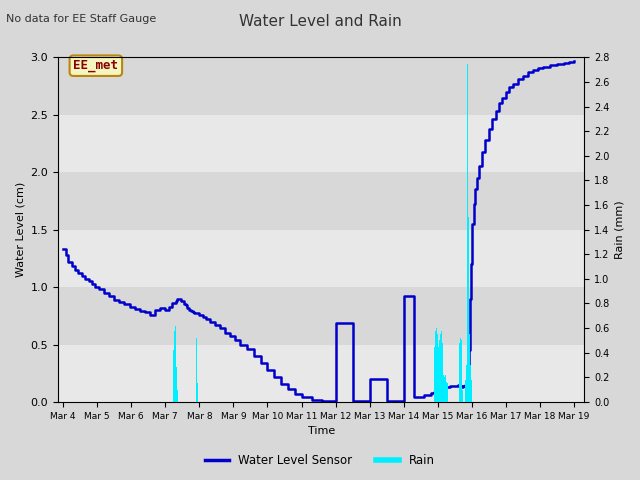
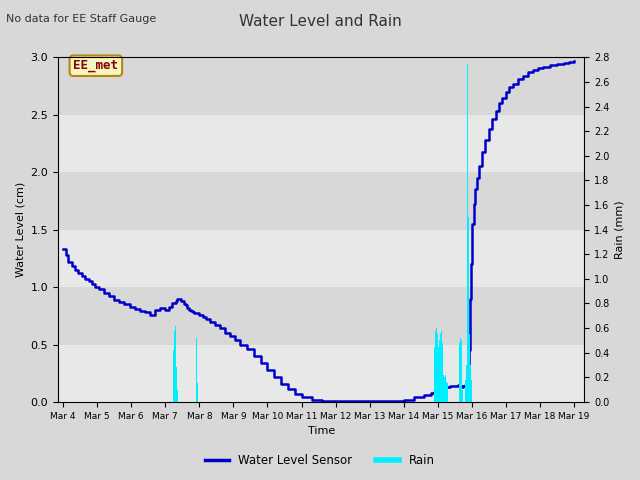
Water Level Sensor/Mar 12: 0.69 -> 0.01
Water Level Sensor/Mar 13: 0.20 -> 0.01
Water Level Sensor/Mar 14: 0.92 -> 0.02
